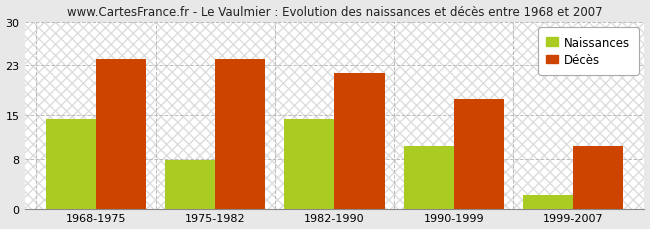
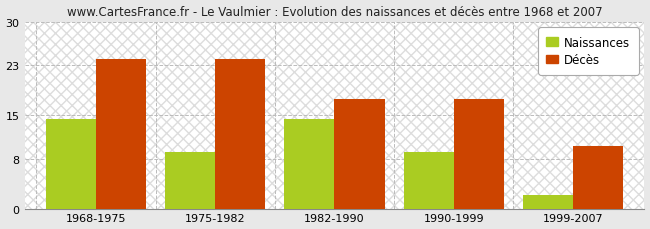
Naissances/1975-1982: 7.8 -> 9.0
Décès/1982-1990: 21.8 -> 17.5
Naissances/1990-1999: 10.0 -> 9.0
